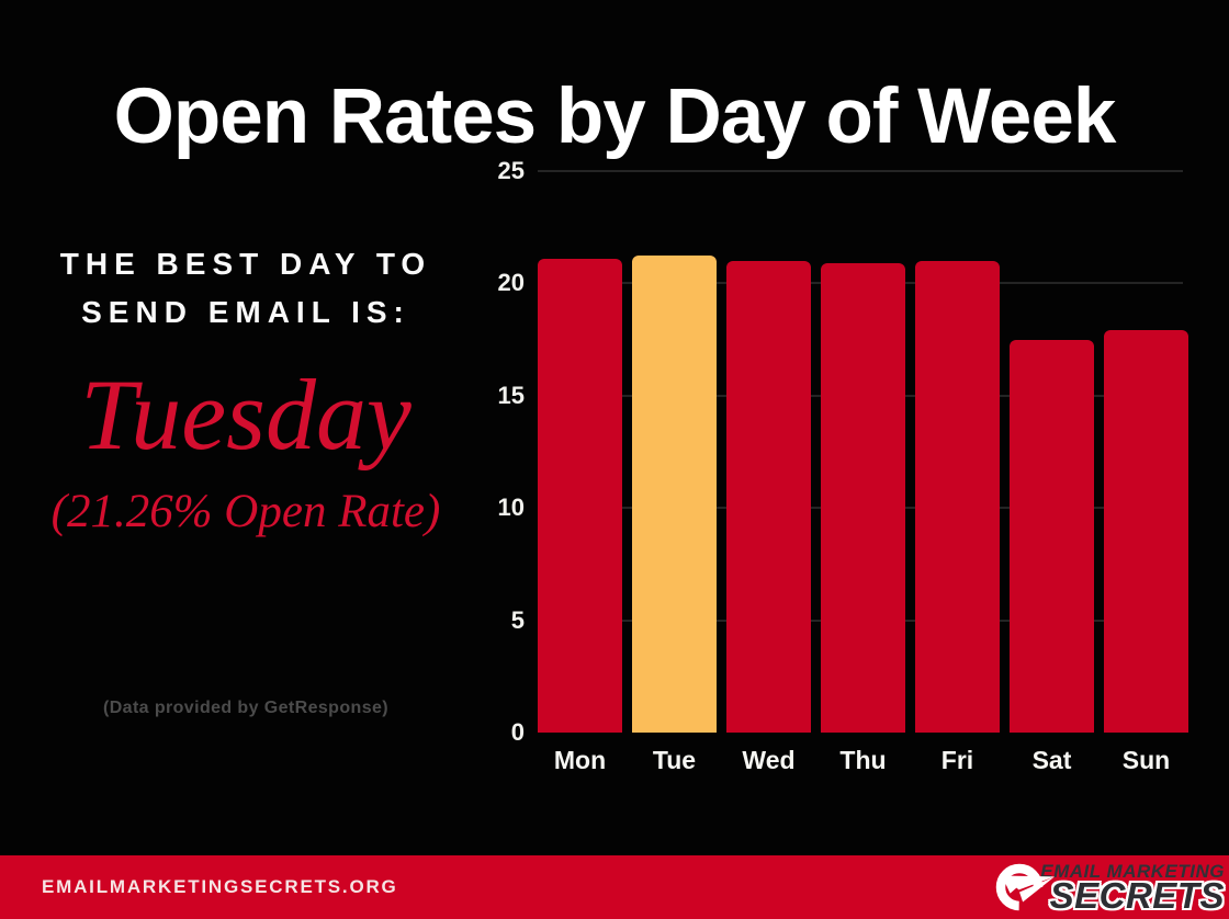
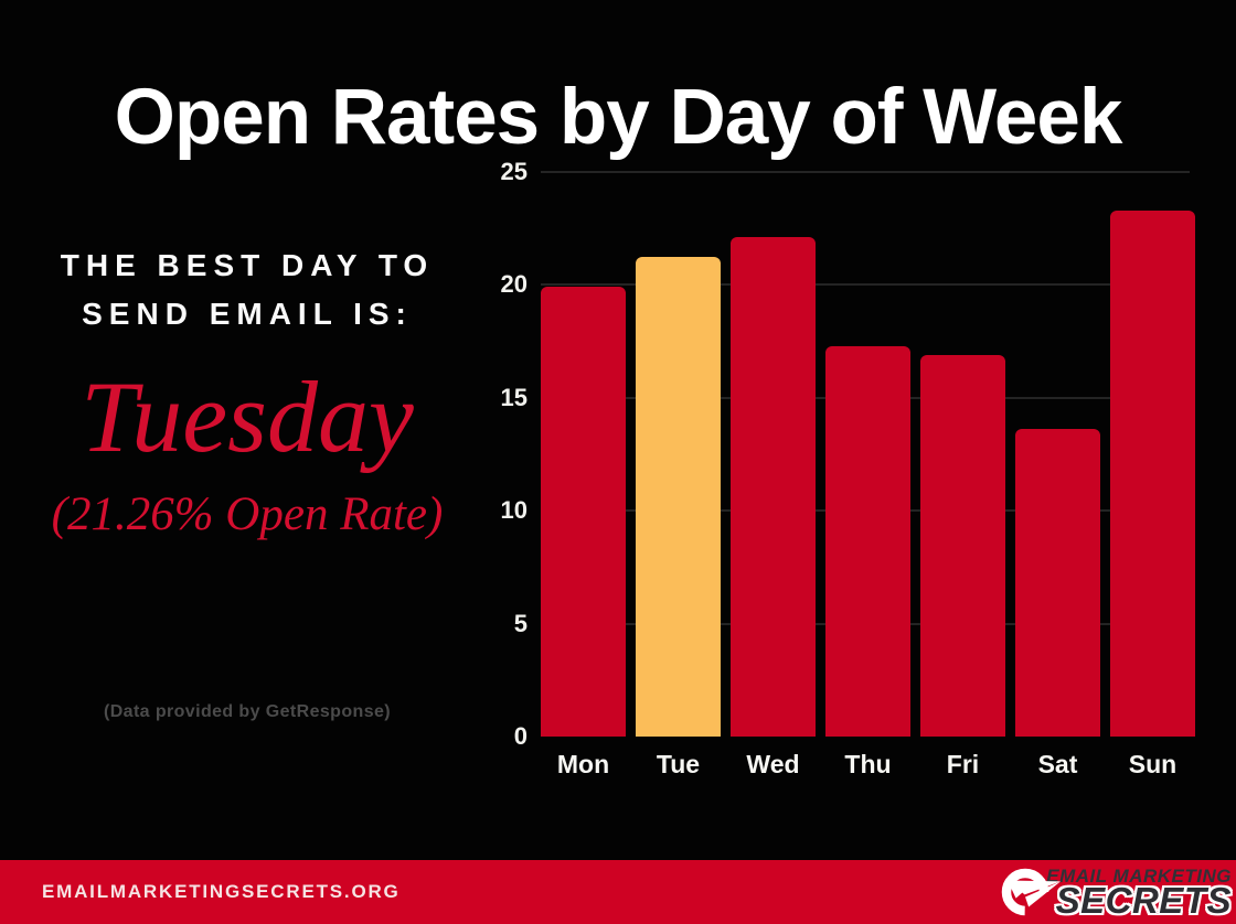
Mon: 21.1 -> 19.9
Wed: 21.0 -> 22.1
Thu: 20.9 -> 17.3
Fri: 21.0 -> 16.9
Sat: 17.5 -> 13.6
Sun: 17.9 -> 23.3
